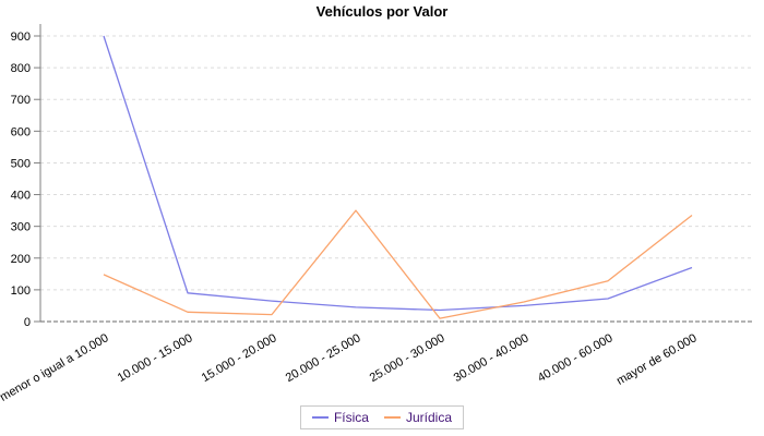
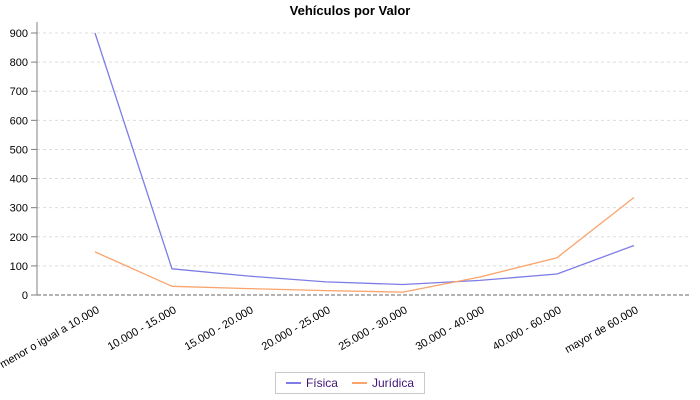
Jurídica/20.000 - 25.000: 350 -> 20
